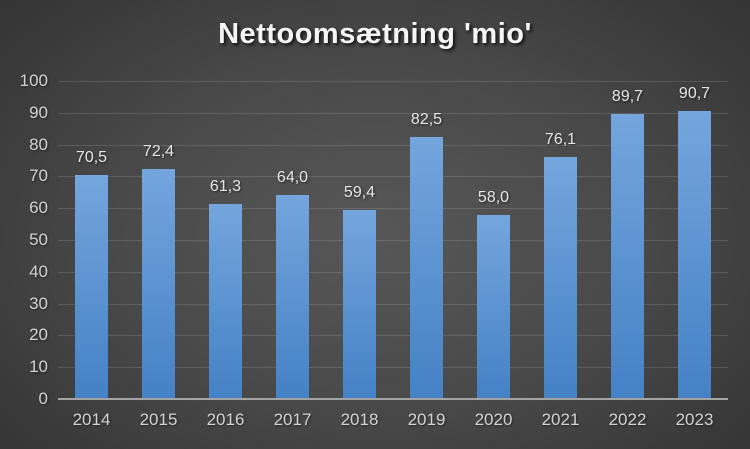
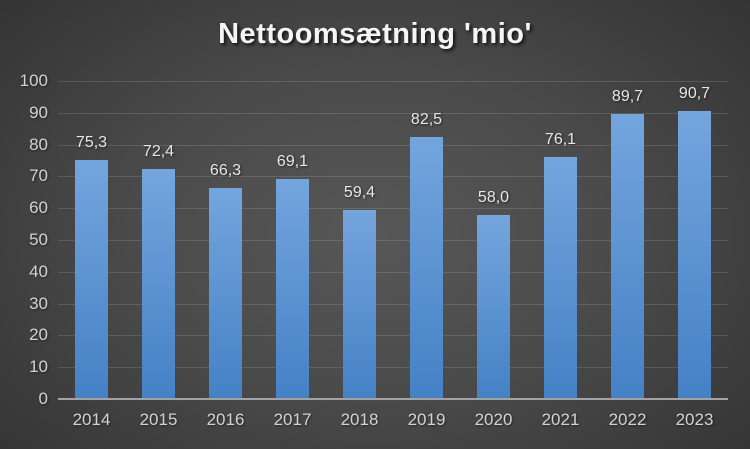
2014: 70,5 -> 75,3
2016: 61,3 -> 66,3
2017: 64,0 -> 69,1
